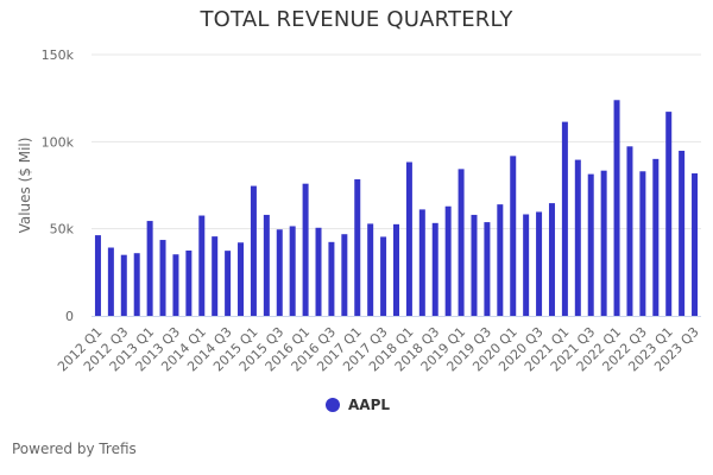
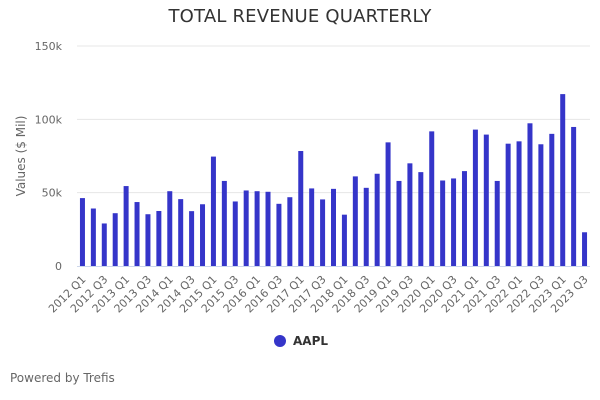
2012 Q3: 35k -> 29k
2014 Q1: 58k -> 51k
2015 Q3: 50k -> 44k
2016 Q1: 76k -> 51k
2018 Q1: 88k -> 35k
2019 Q3: 54k -> 70k
2021 Q1: 111k -> 93k
2021 Q3: 81k -> 58k
2022 Q1: 124k -> 85k
2023 Q3: 82k -> 23k
